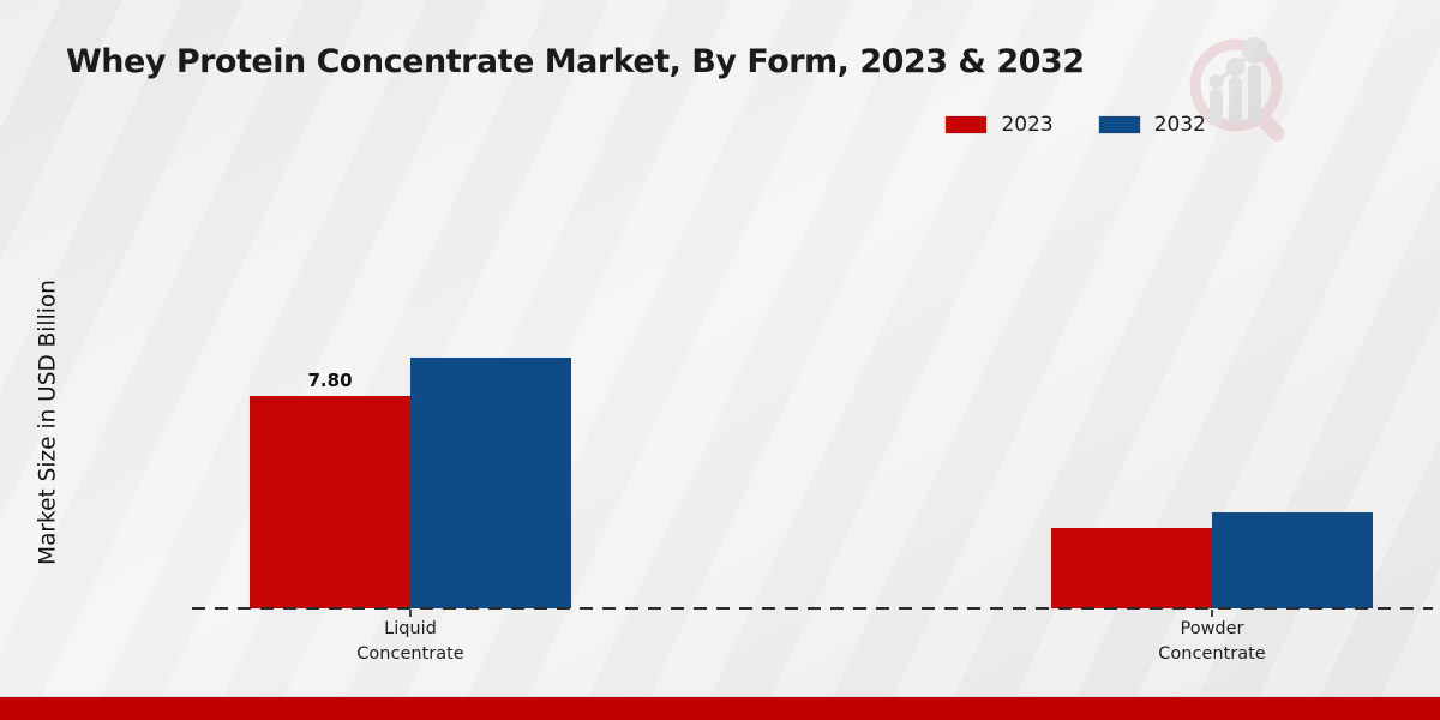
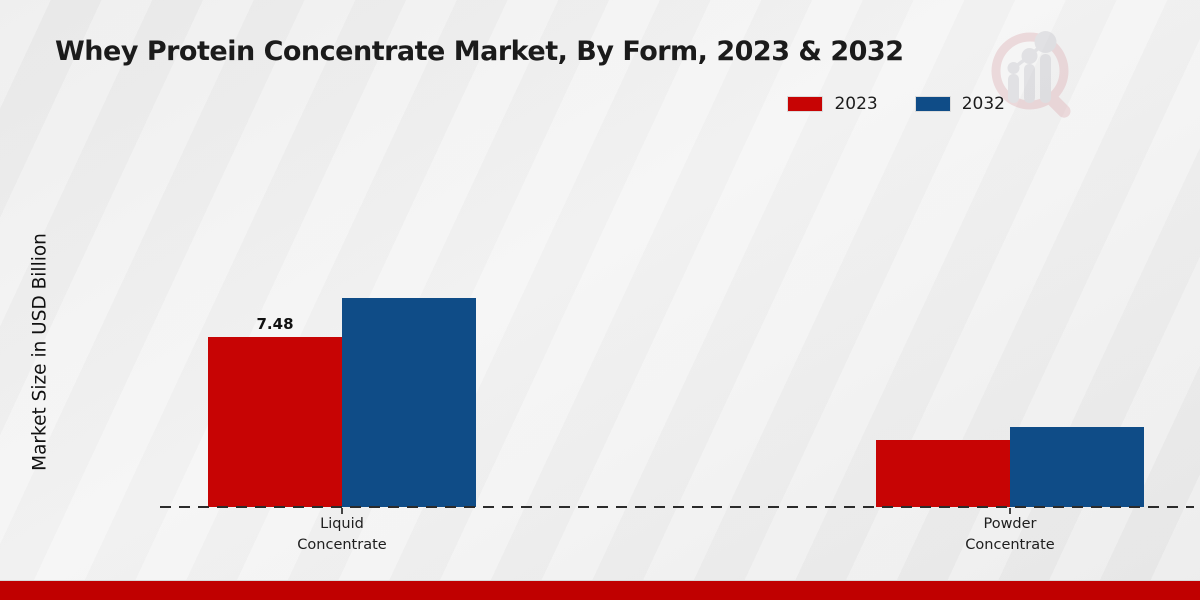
2023/Liquid Concentrate: 7.80 -> 7.48
